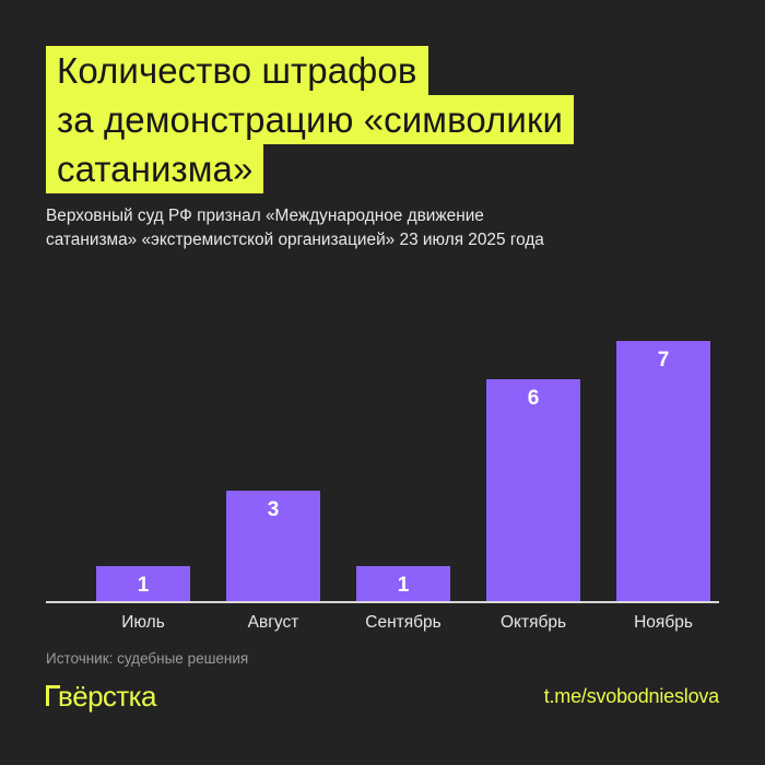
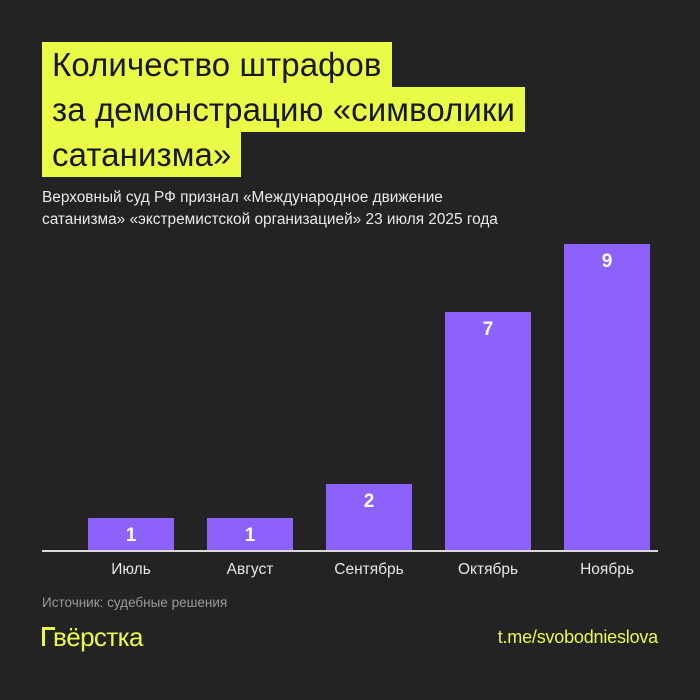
Август: 3 -> 1
Сентябрь: 1 -> 2
Октябрь: 6 -> 7
Ноябрь: 7 -> 9
